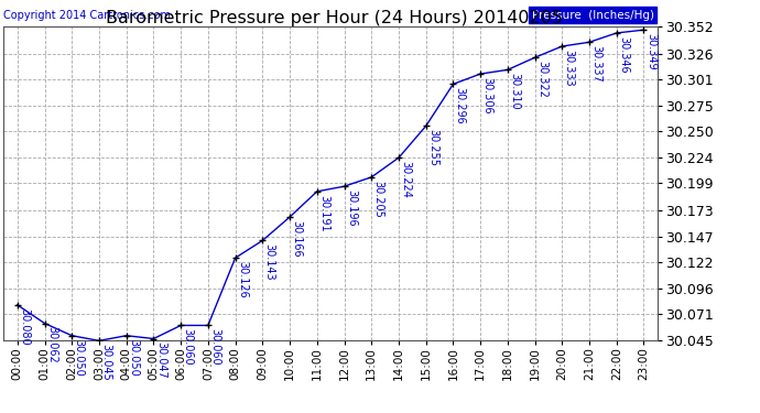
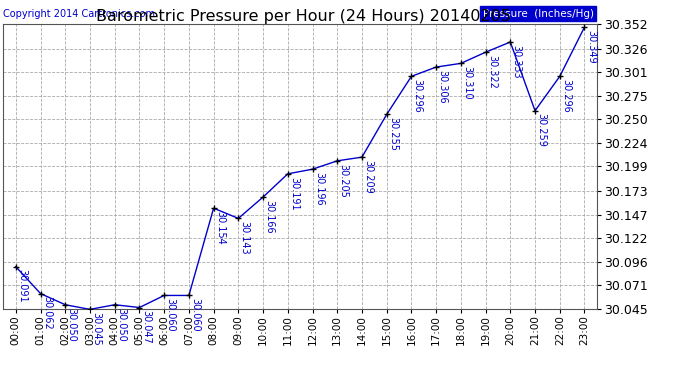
00:00: 30.080 -> 30.091
08:00: 30.126 -> 30.154
14:00: 30.224 -> 30.209
21:00: 30.337 -> 30.259
22:00: 30.346 -> 30.296
